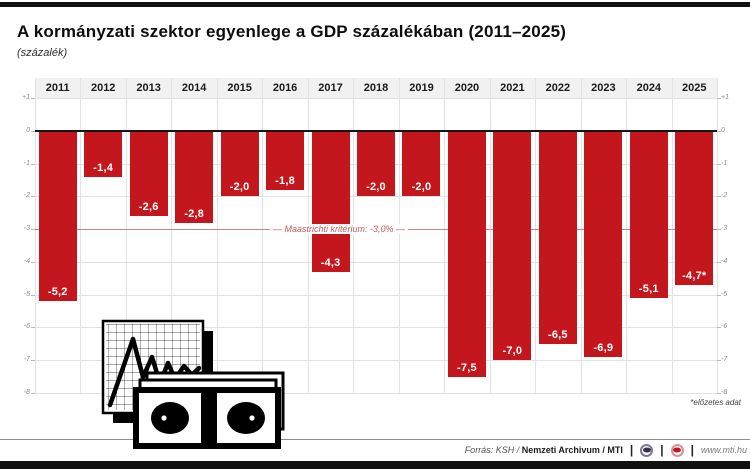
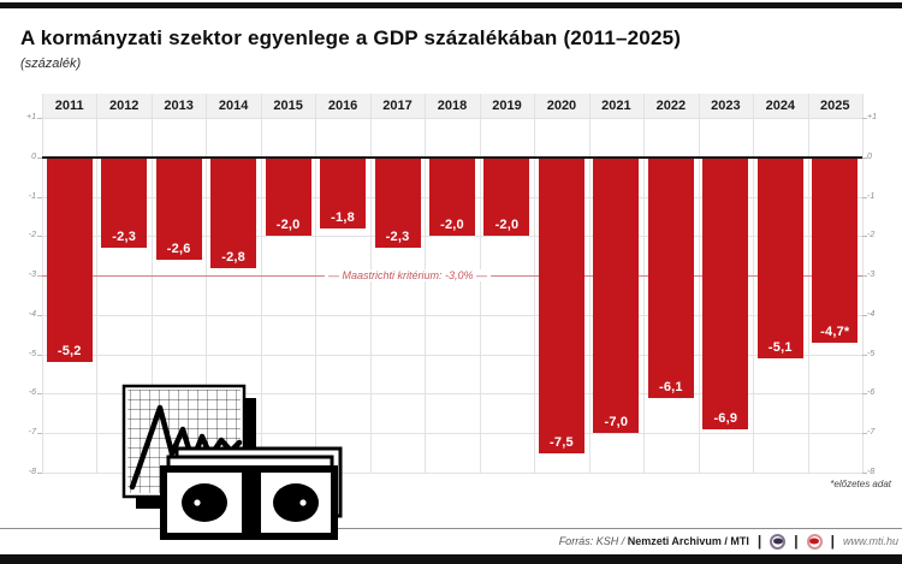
2012: -1,4 -> -2,3
2017: -4,3 -> -2,3
2022: -6,5 -> -6,1
